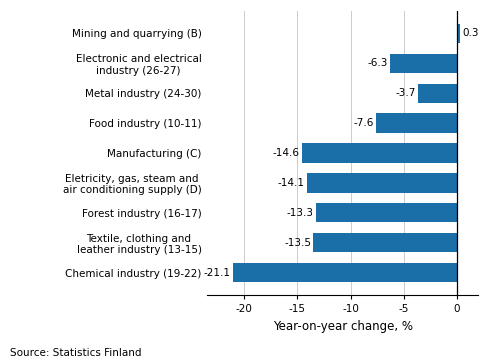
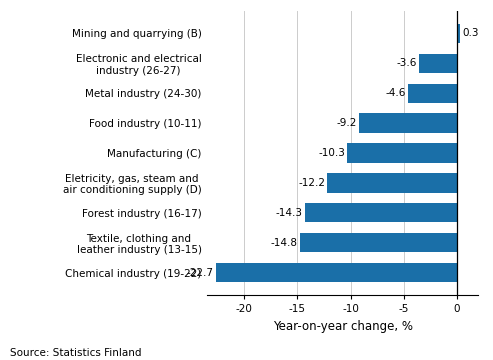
Electronic and electrical industry (26-27): -6.3 -> -3.6
Metal industry (24-30): -3.7 -> -4.6
Food industry (10-11): -7.6 -> -9.2
Manufacturing (C): -14.6 -> -10.3
Eletricity, gas, steam and air conditioning supply (D): -14.1 -> -12.2
Forest industry (16-17): -13.3 -> -14.3
Textile, clothing and leather industry (13-15): -13.5 -> -14.8
Chemical industry (19-22): -21.1 -> -22.7
